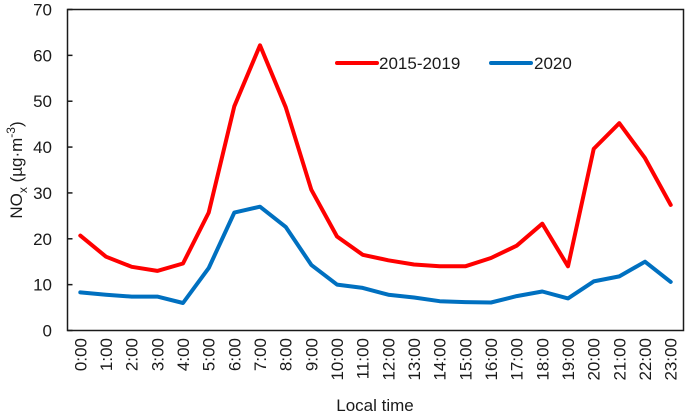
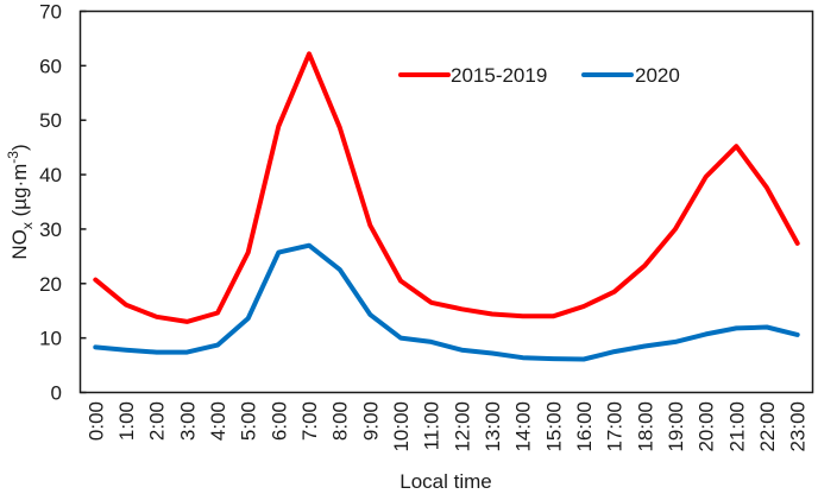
2020/4:00: 6 -> 9
2015-2019/19:00: 14 -> 30
2020/19:00: 7 -> 9
2020/22:00: 15 -> 12
